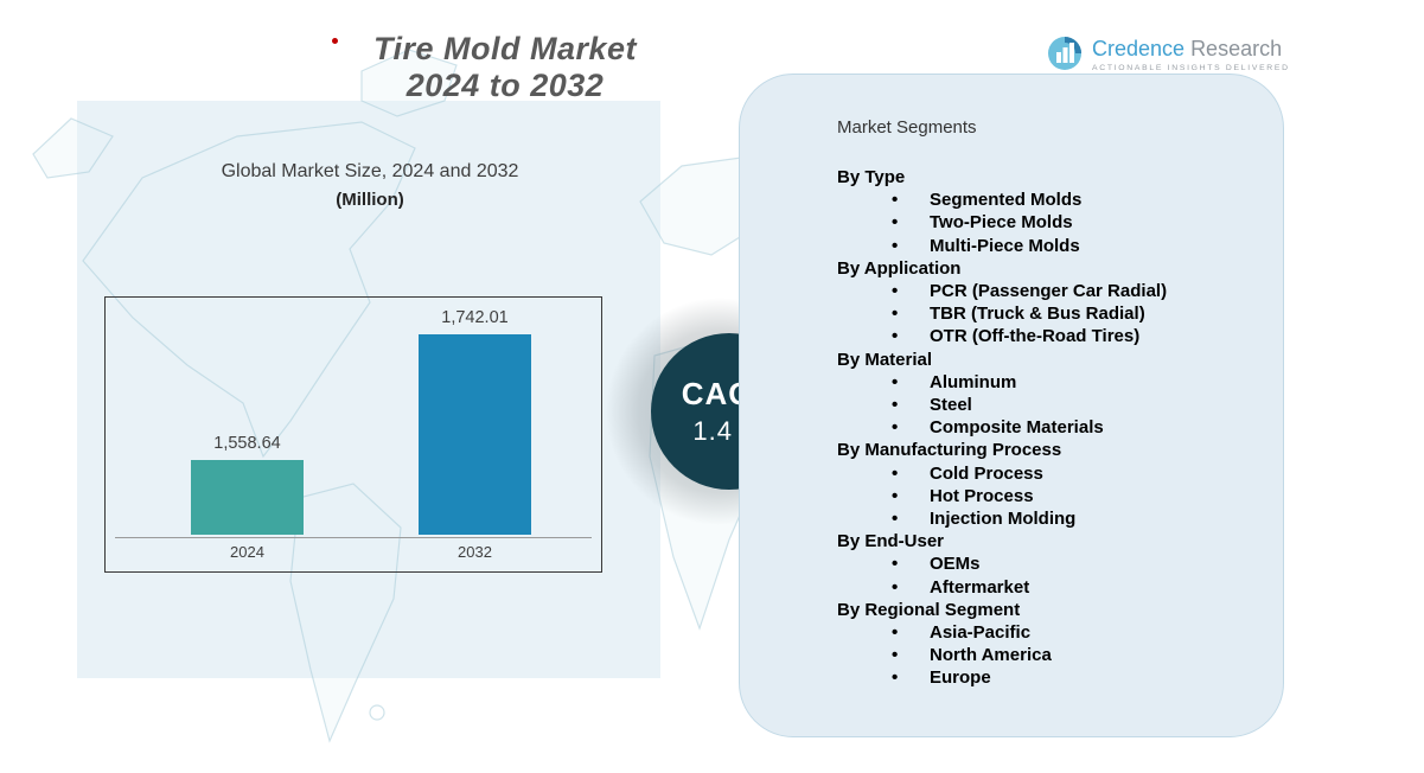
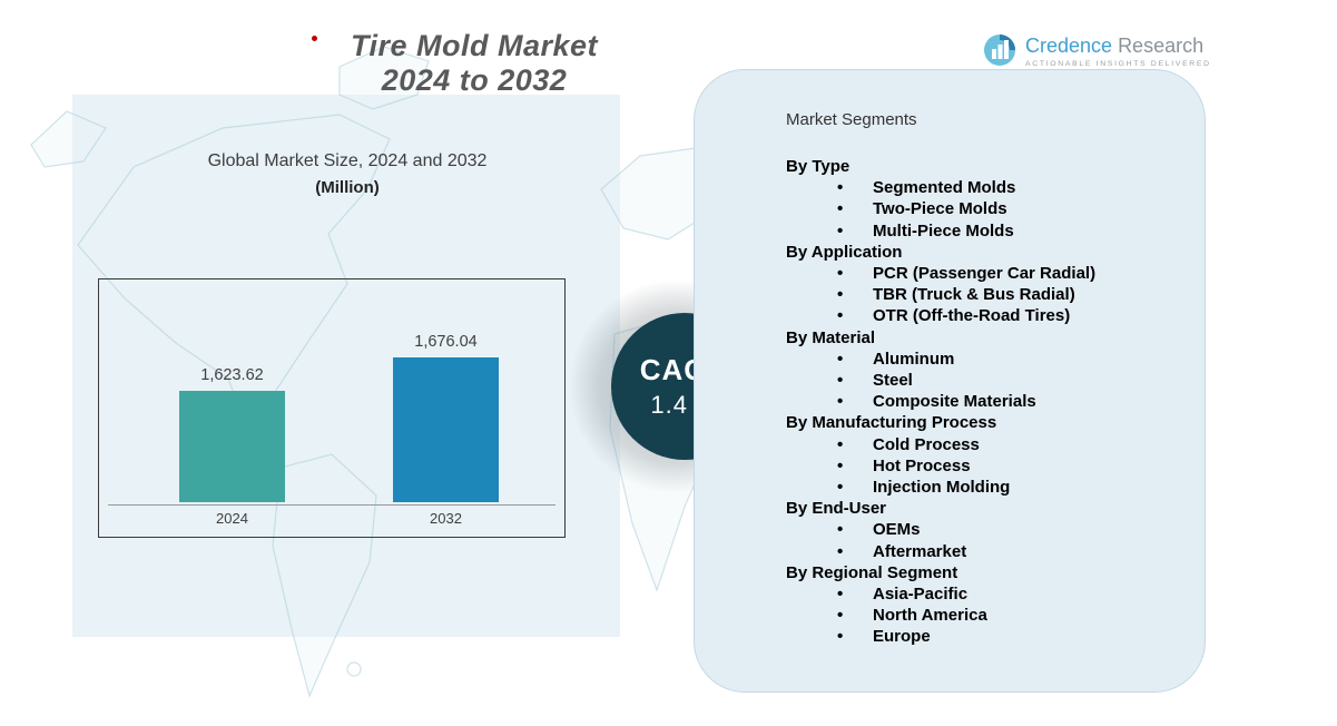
2024: 1,558.64 -> 1,623.62
2032: 1,742.01 -> 1,676.04
